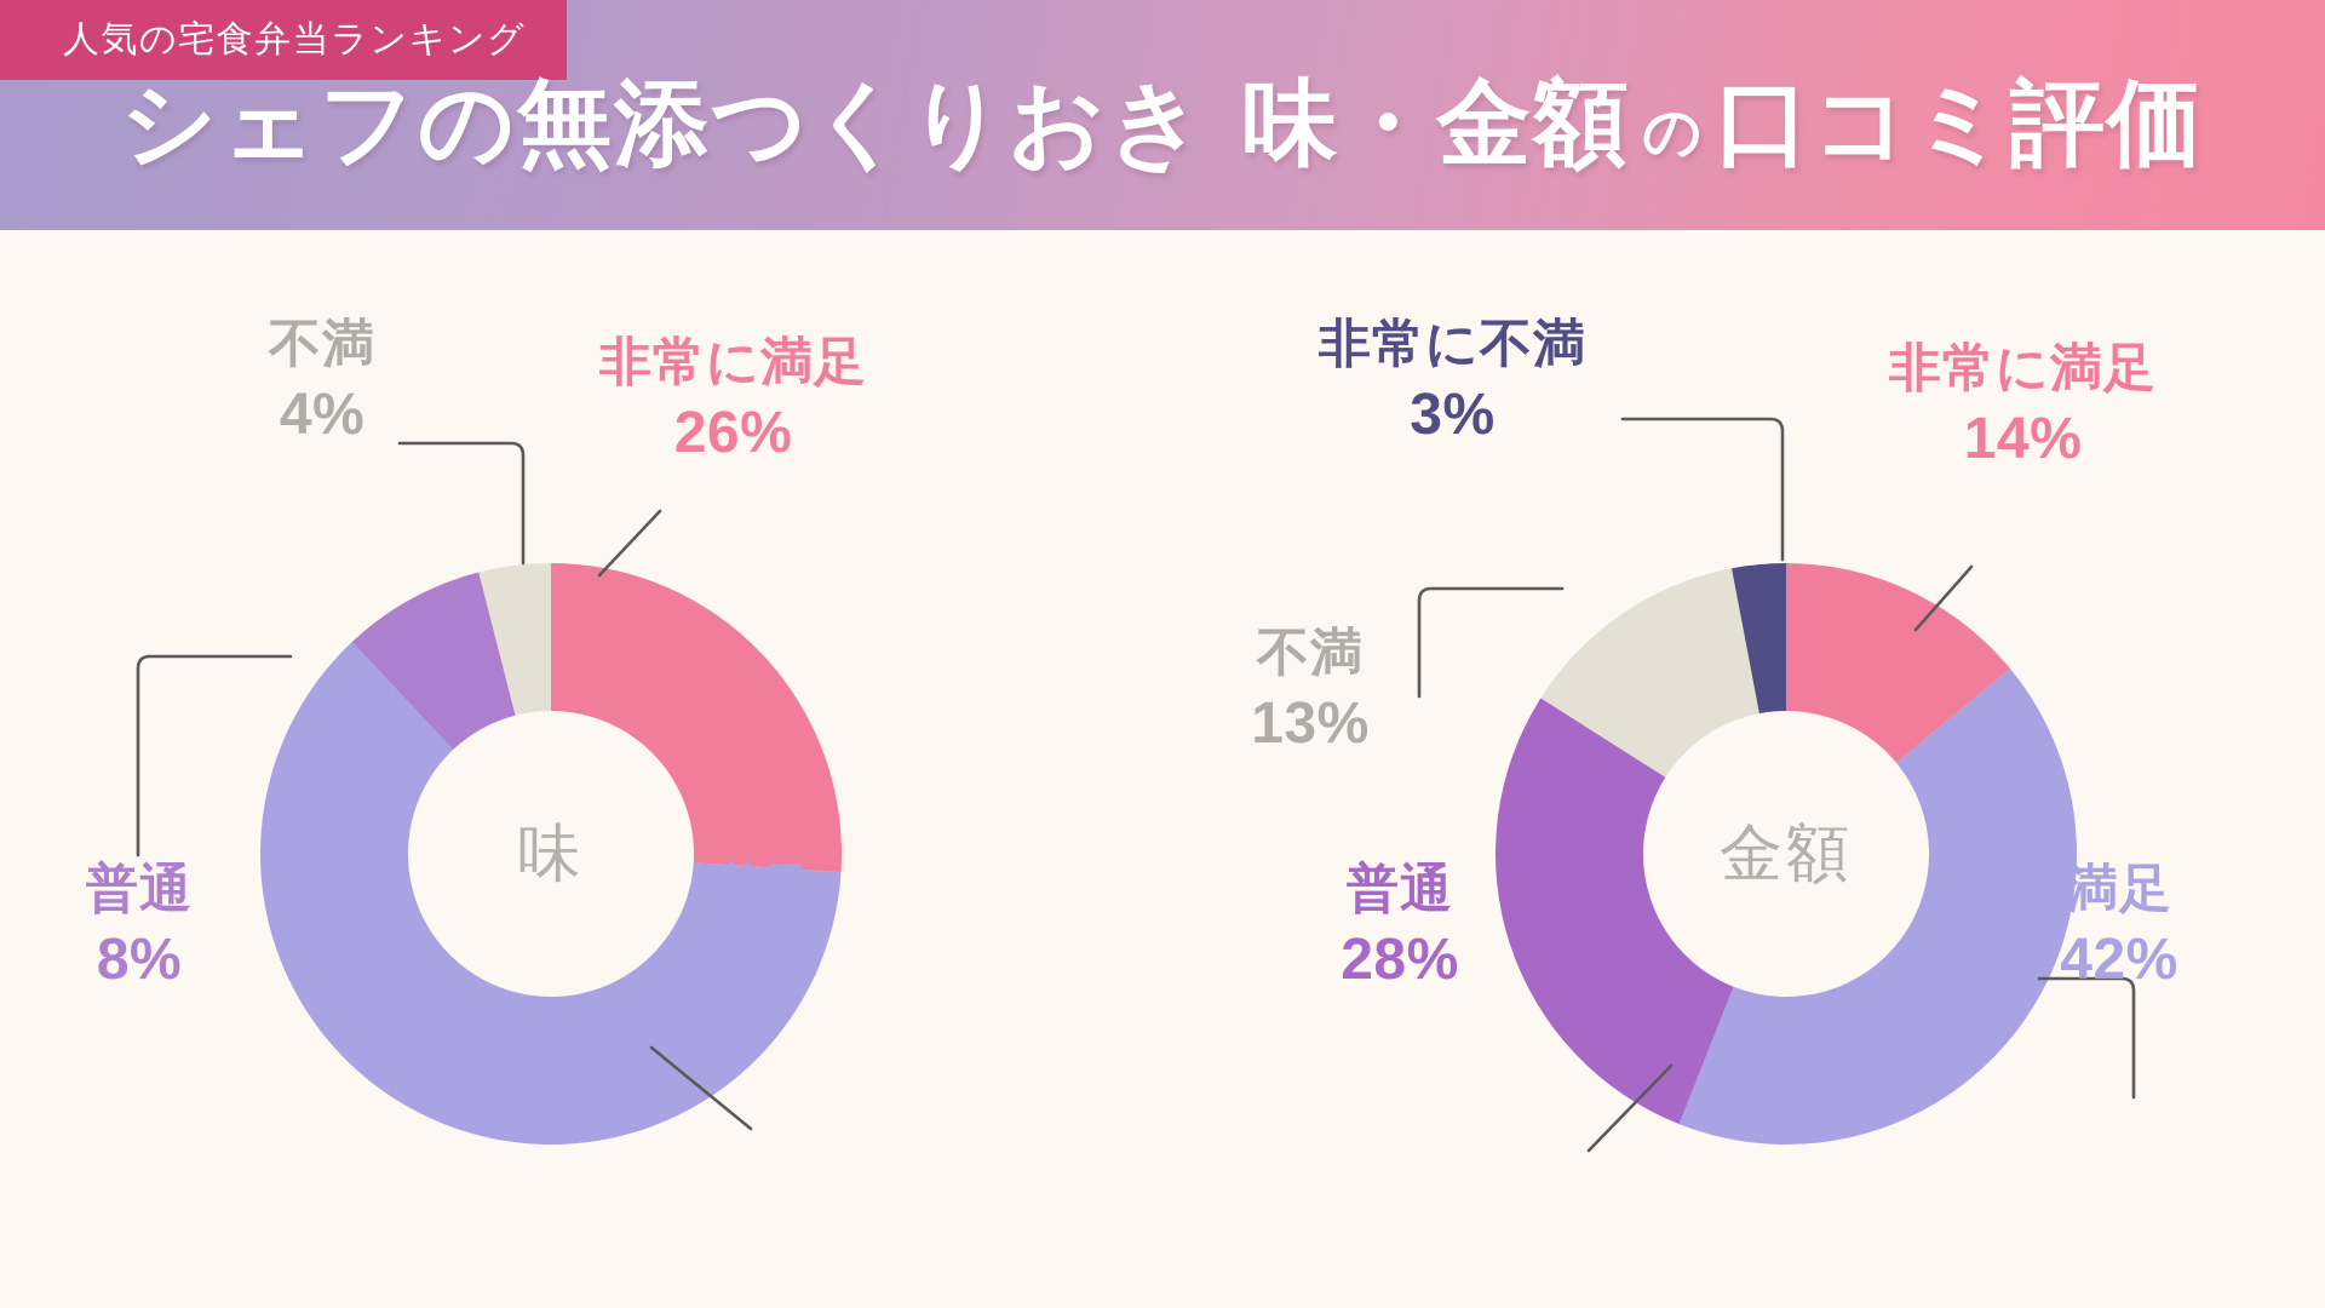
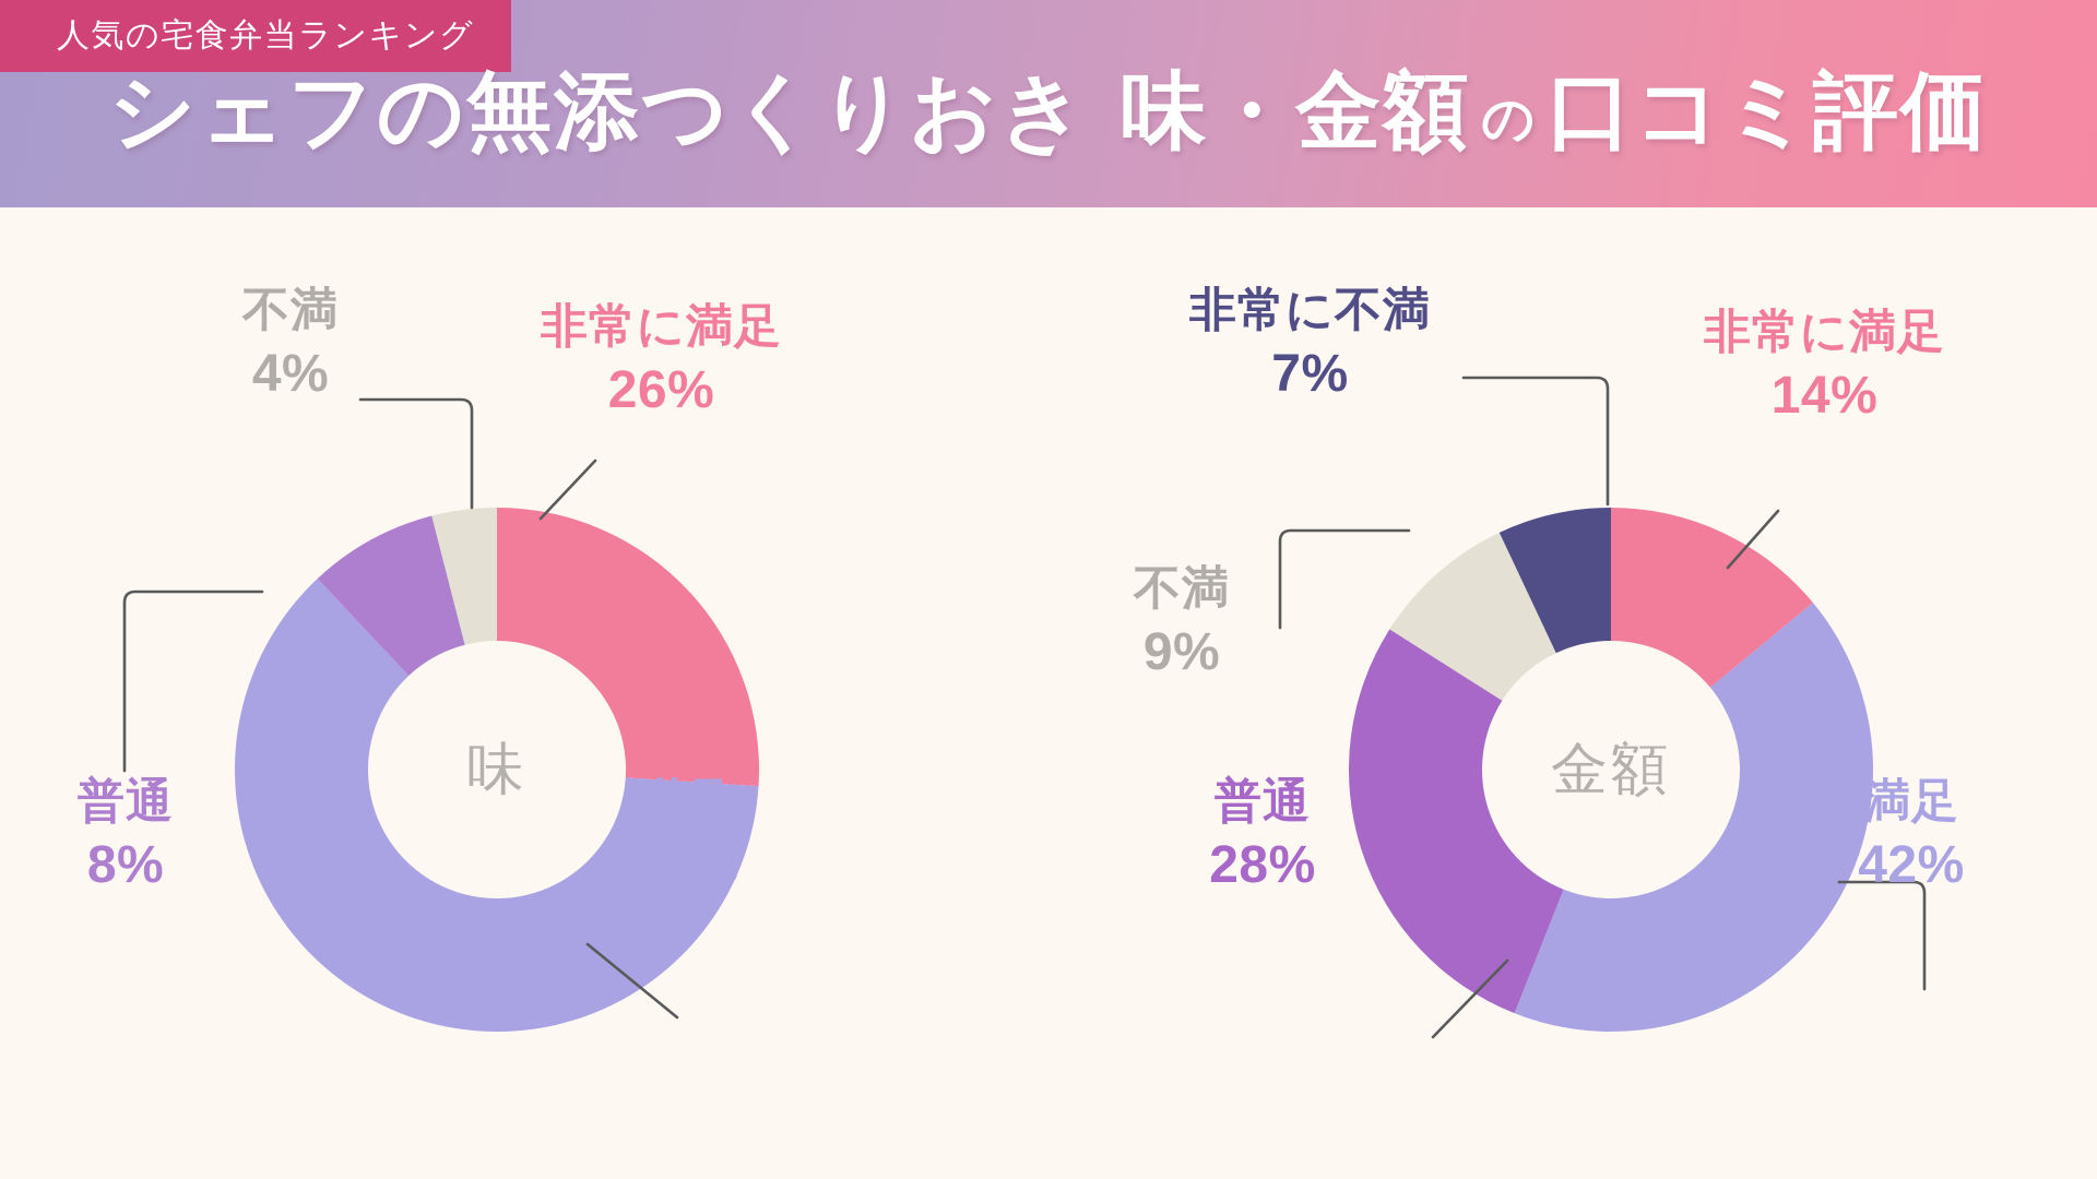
金額/不満: 13% -> 9%
金額/非常に不満: 3% -> 7%
